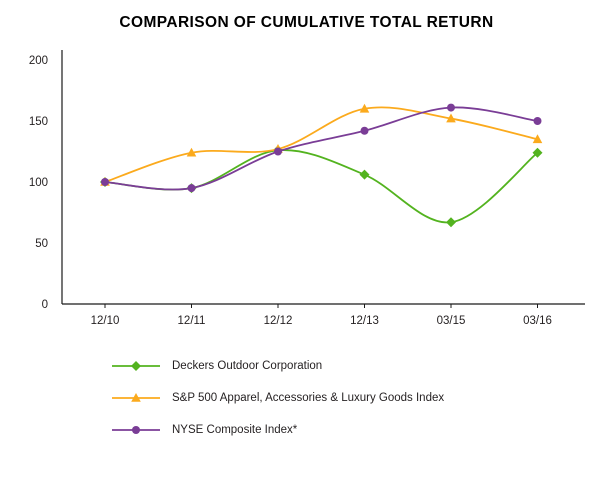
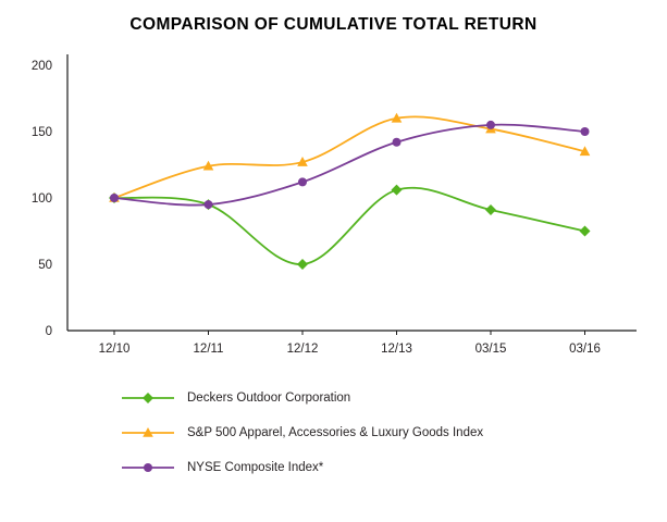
Deckers Outdoor Corporation/12/12: 126 -> 50
NYSE Composite Index*/12/12: 125 -> 112
Deckers Outdoor Corporation/03/15: 67 -> 91
NYSE Composite Index*/03/15: 161 -> 155
Deckers Outdoor Corporation/03/16: 124 -> 75
